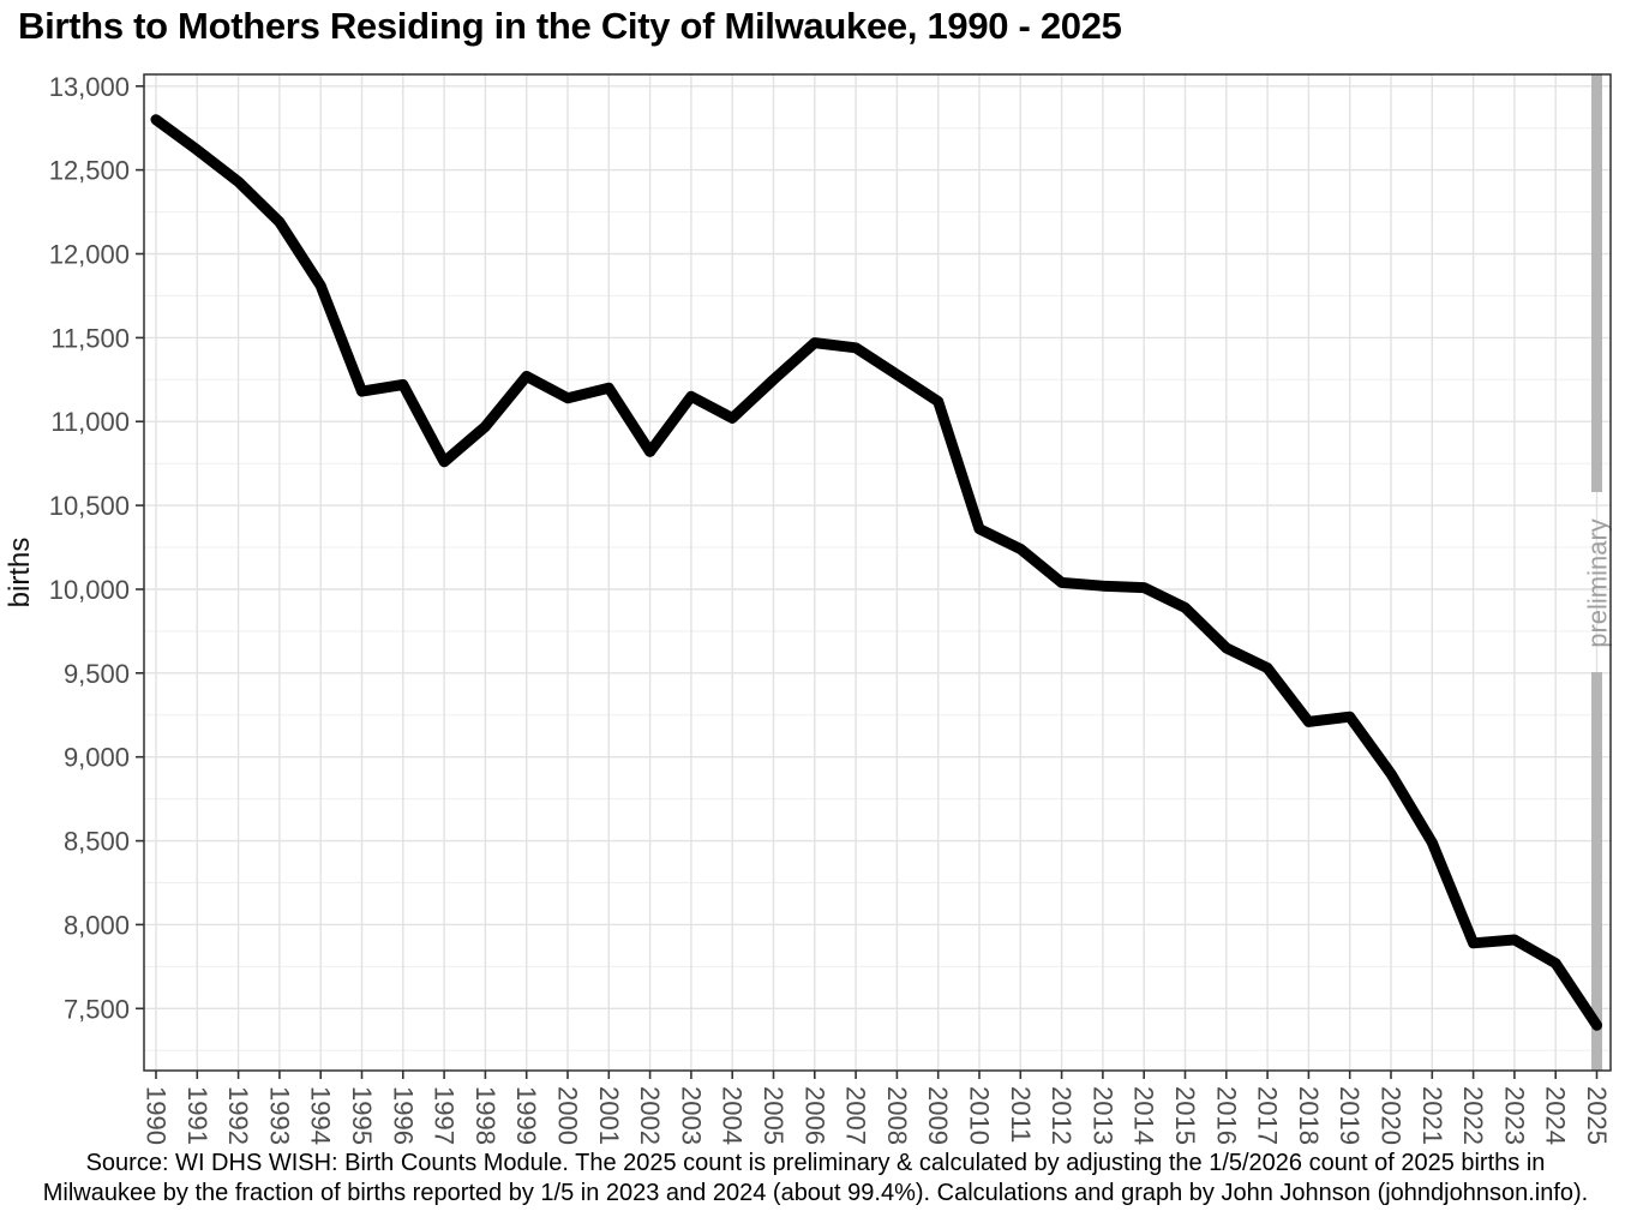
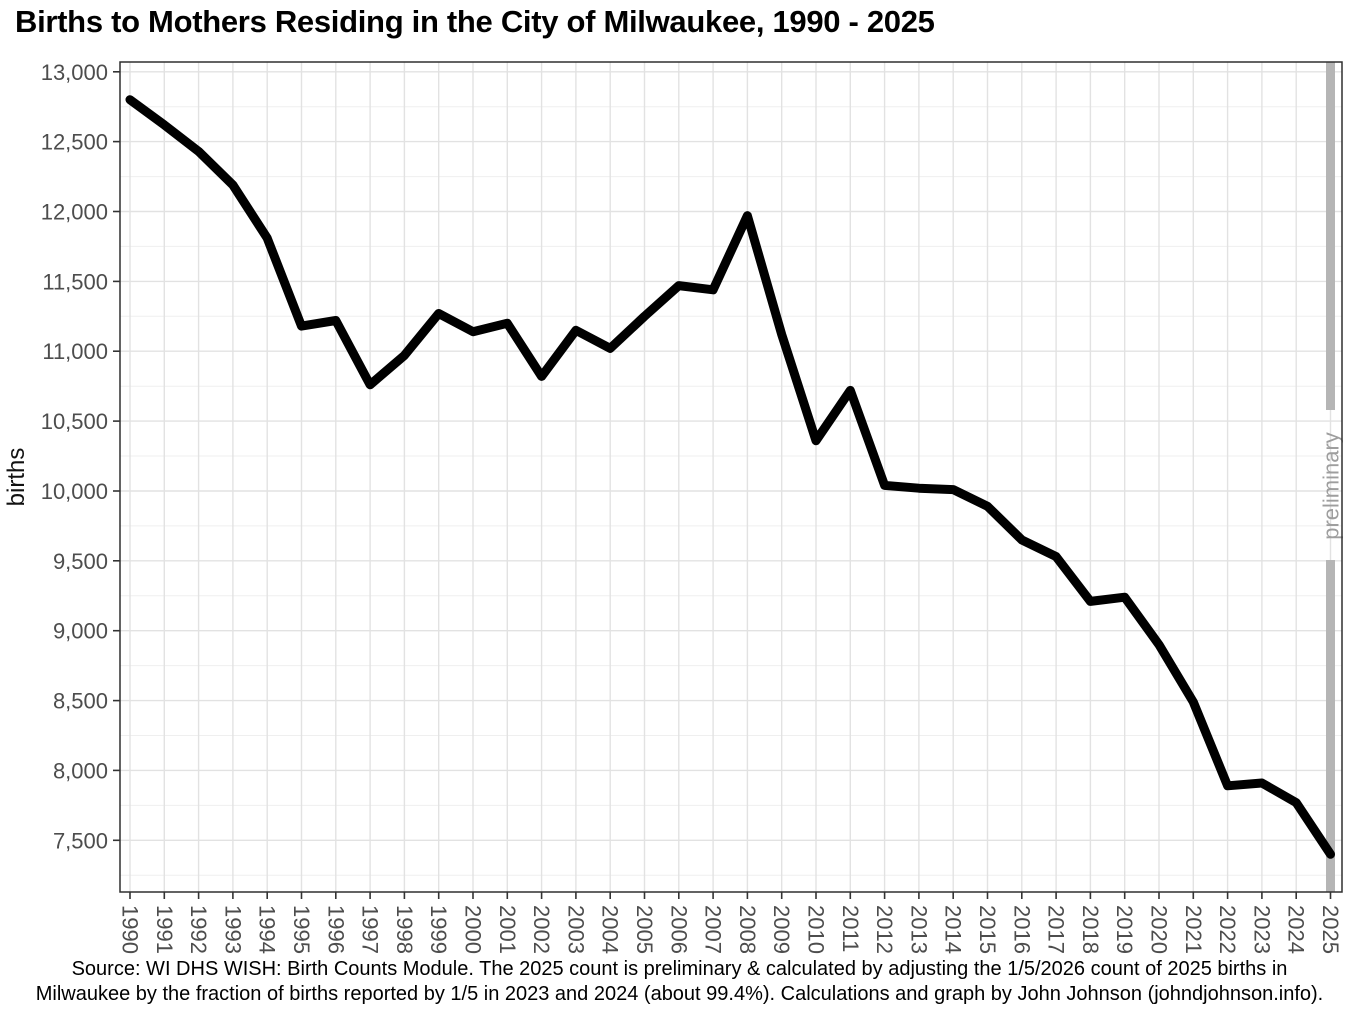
2008: 11280 -> 11970
2011: 10240 -> 10720
